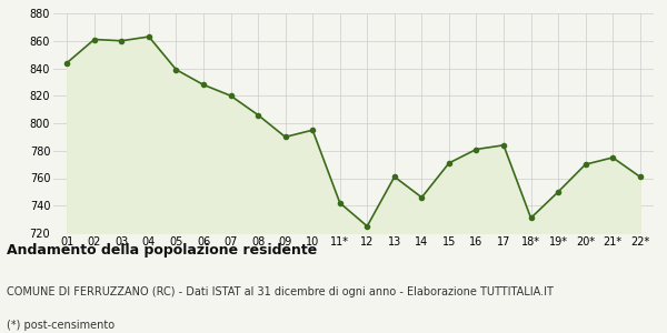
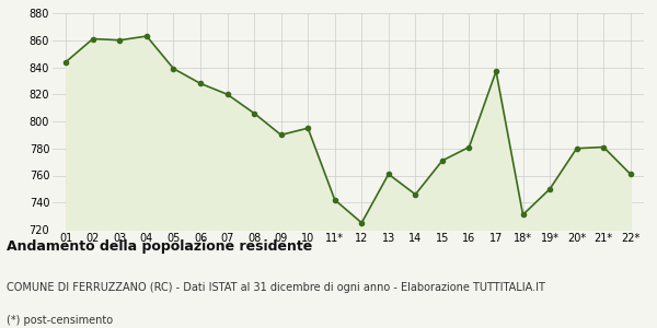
17: 784 -> 837
20*: 770 -> 780
21*: 775 -> 781
